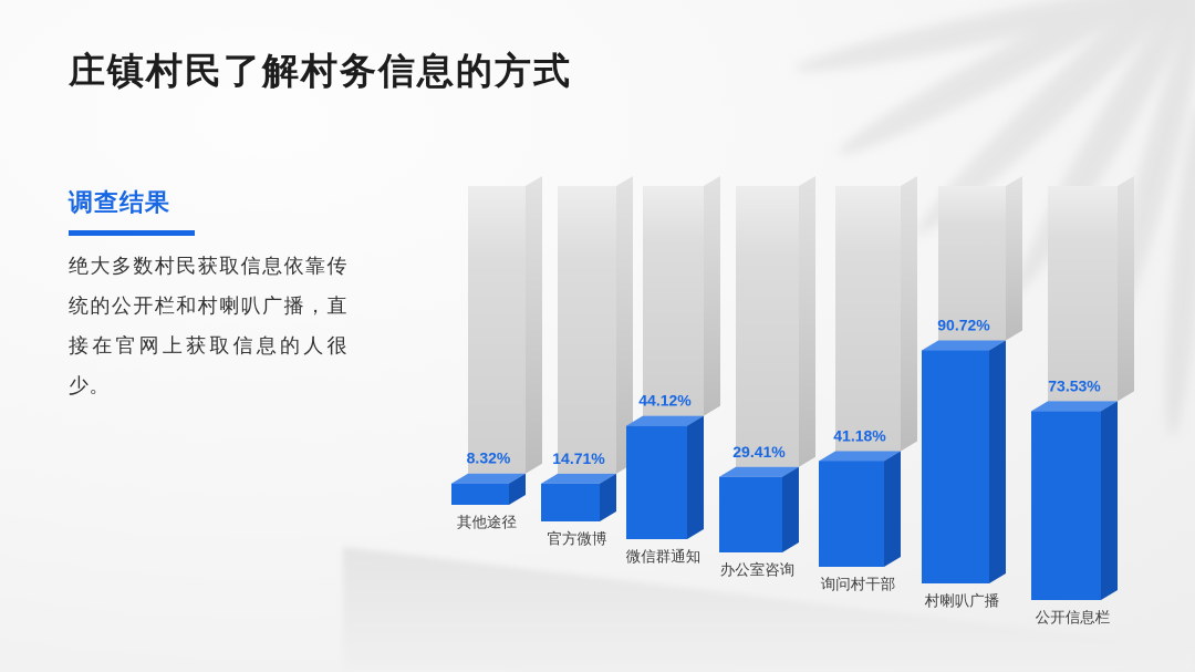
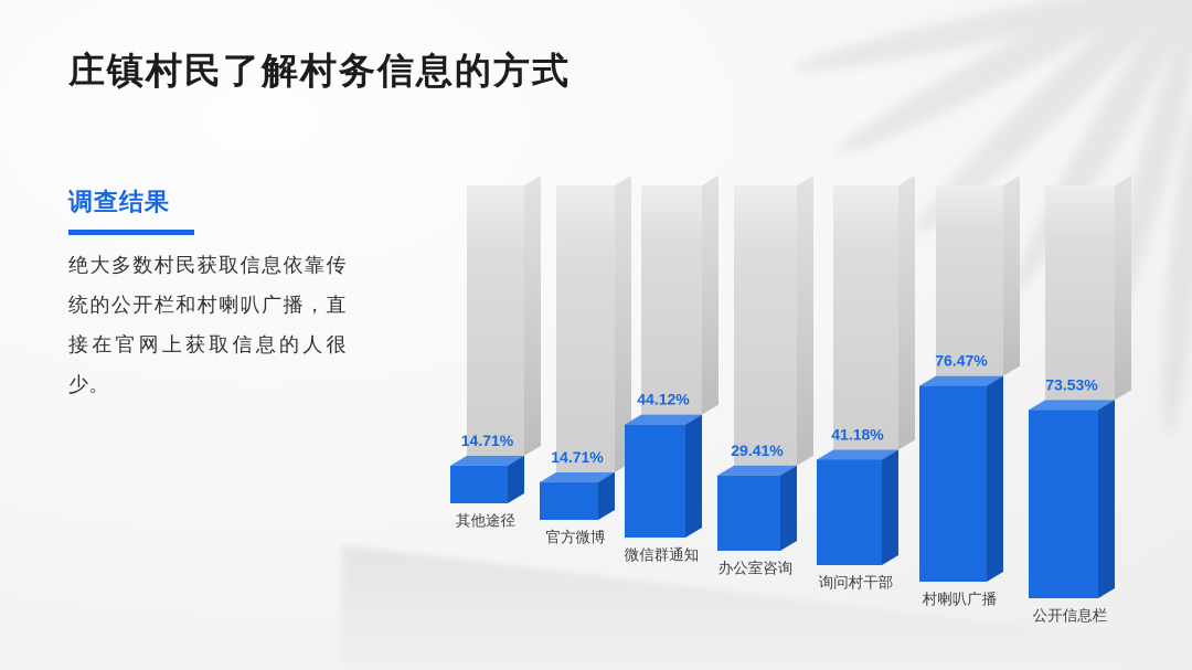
其他途径: 8.32% -> 14.71%
村喇叭广播: 90.72% -> 76.47%
